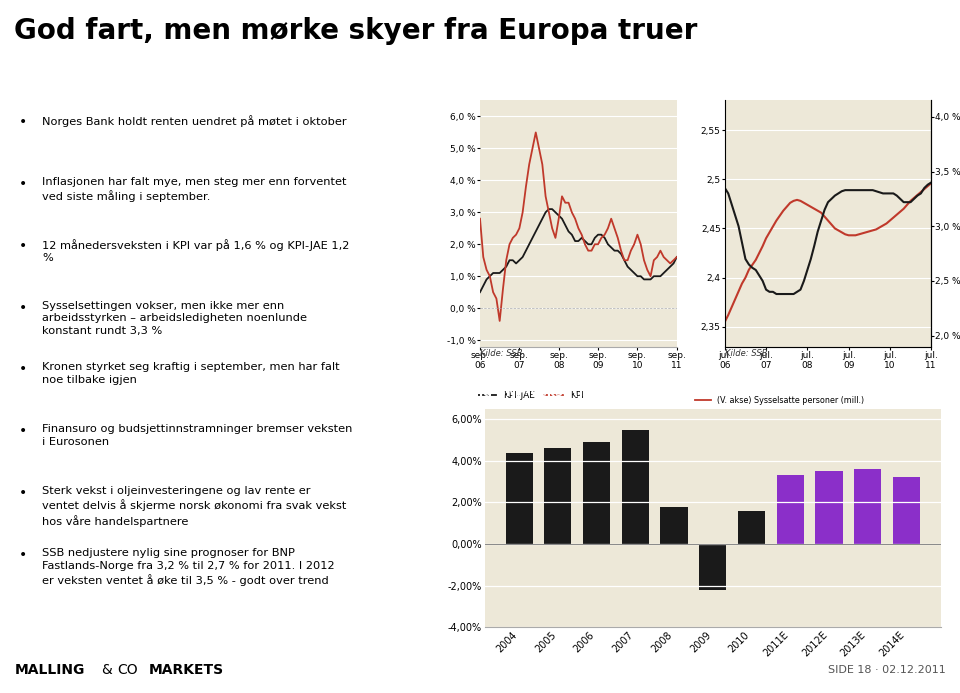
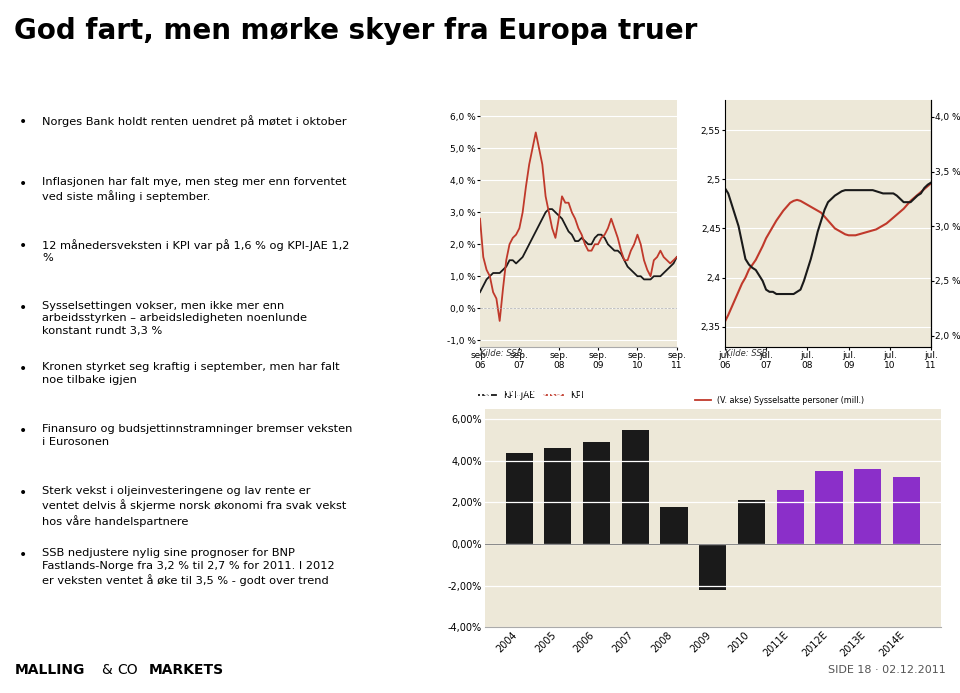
2010: 1,6% -> 2,1%
2011E: 3,3% -> 2,6%
